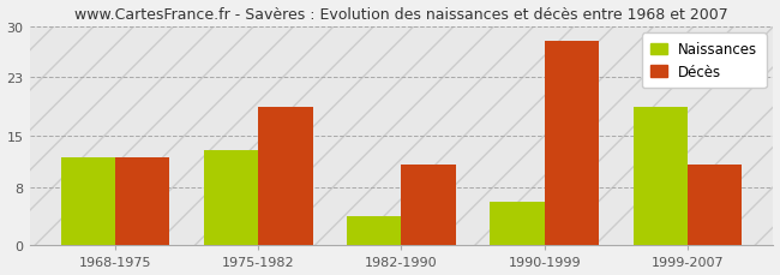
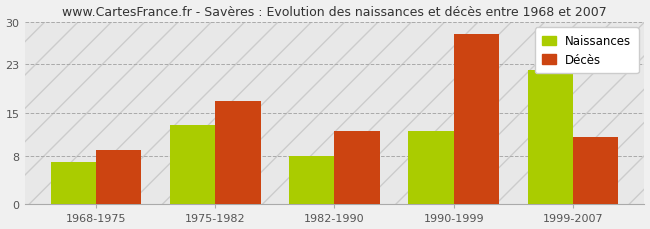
Naissances/1968-1975: 12 -> 7
Décès/1968-1975: 12 -> 9
Décès/1975-1982: 19 -> 17
Naissances/1982-1990: 4 -> 8
Décès/1982-1990: 11 -> 12
Naissances/1990-1999: 6 -> 12
Naissances/1999-2007: 19 -> 22
